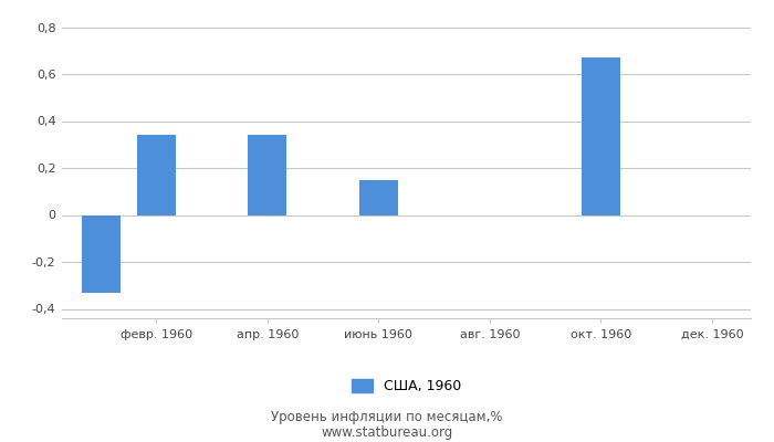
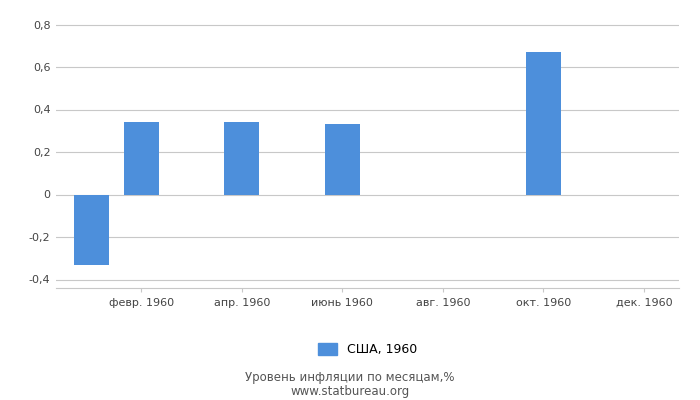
июнь 1960: 0,15 -> 0,33
